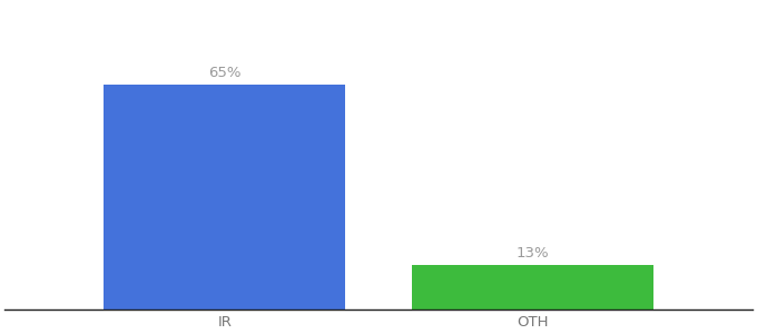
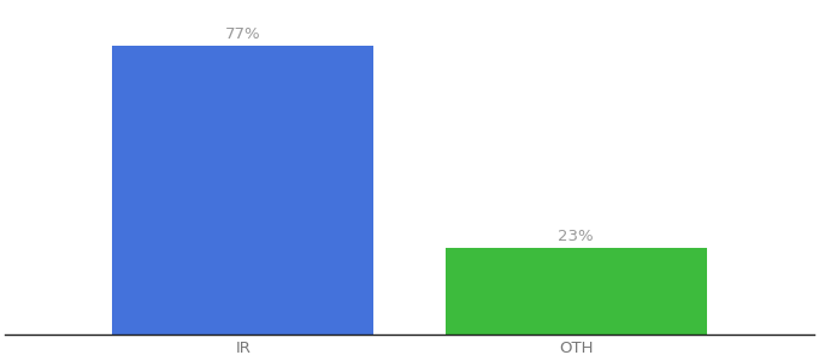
IR: 65% -> 77%
OTH: 13% -> 23%
